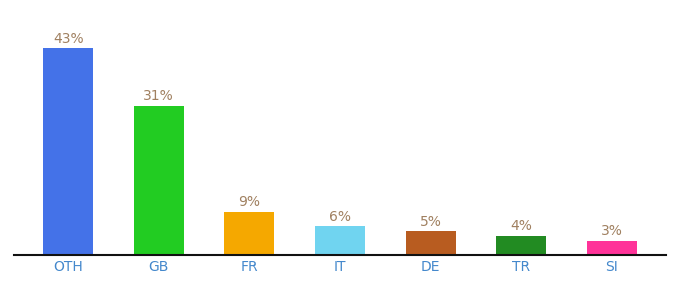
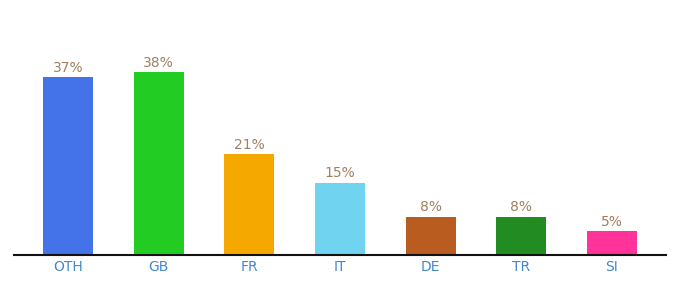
OTH: 43% -> 37%
GB: 31% -> 38%
FR: 9% -> 21%
IT: 6% -> 15%
DE: 5% -> 8%
TR: 4% -> 8%
SI: 3% -> 5%
